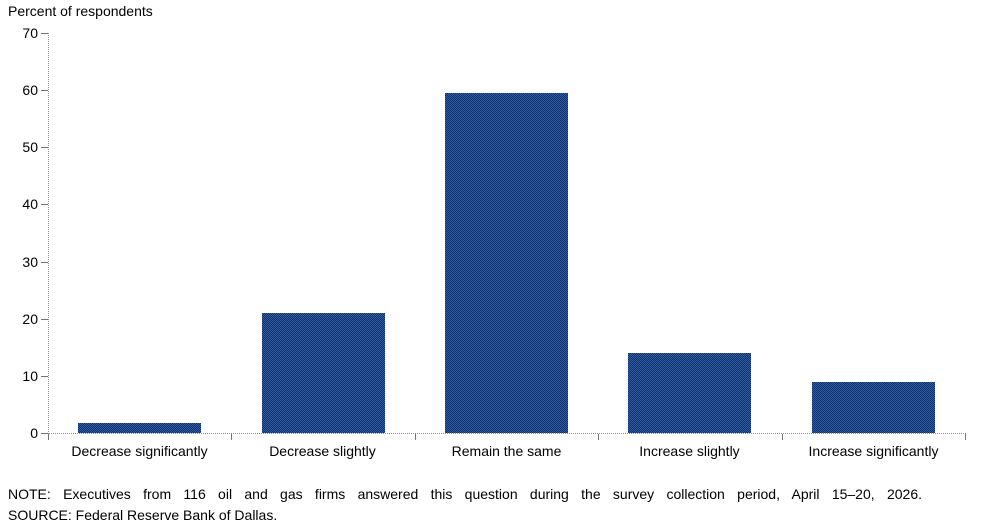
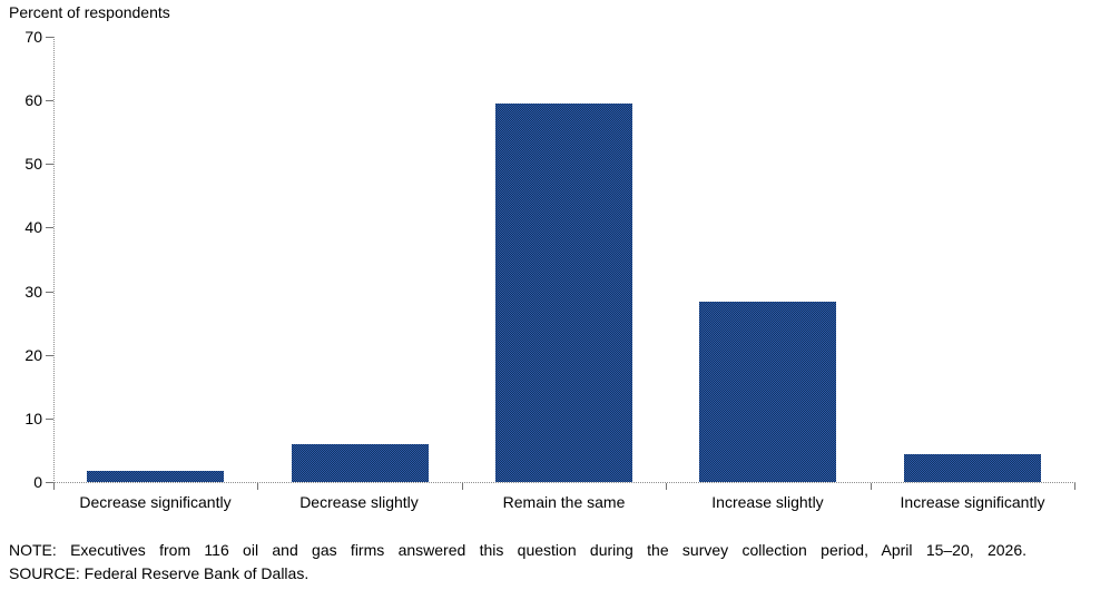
Decrease slightly: 21 -> 6
Increase slightly: 14 -> 28
Increase significantly: 9 -> 4
